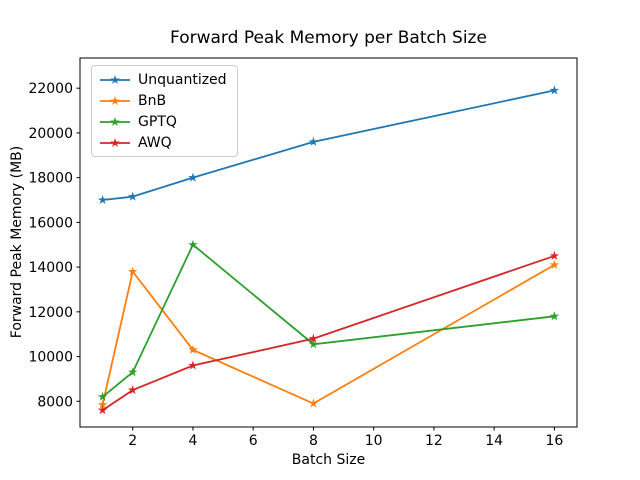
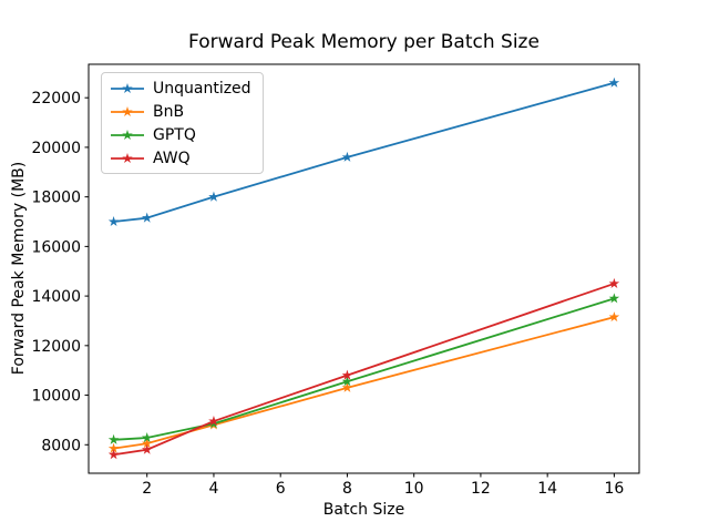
BnB/2: 13800 -> 8000
GPTQ/2: 9300 -> 8300
AWQ/2: 8500 -> 7800
BnB/4: 10300 -> 8800
GPTQ/4: 15000 -> 8800
AWQ/4: 9600 -> 9000
BnB/8: 7900 -> 10300
Unquantized/16: 21900 -> 22600
BnB/16: 14100 -> 13200
GPTQ/16: 11800 -> 13900
